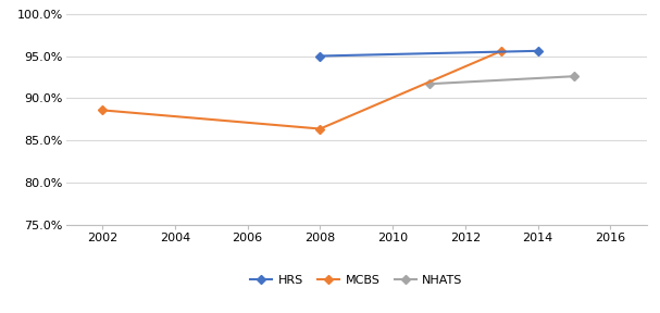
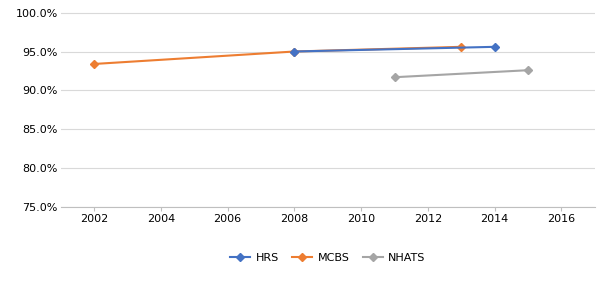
2002: 88.6% -> 93.4%
2008: 86.4% -> 95.0%
